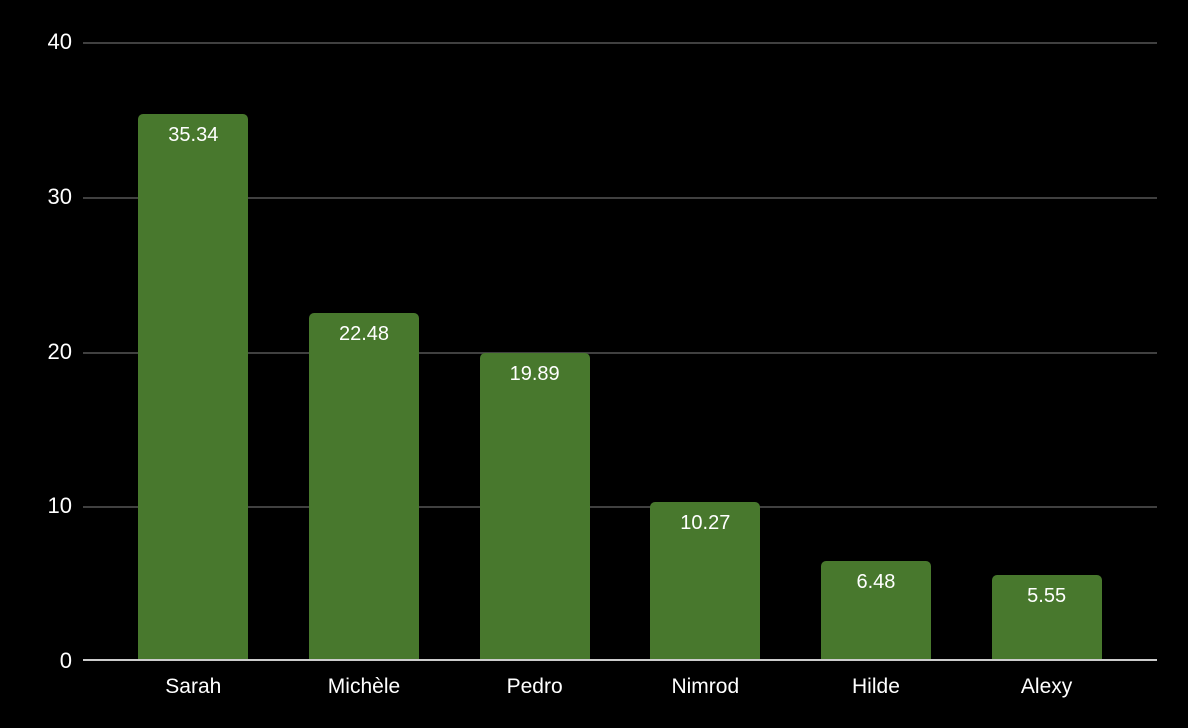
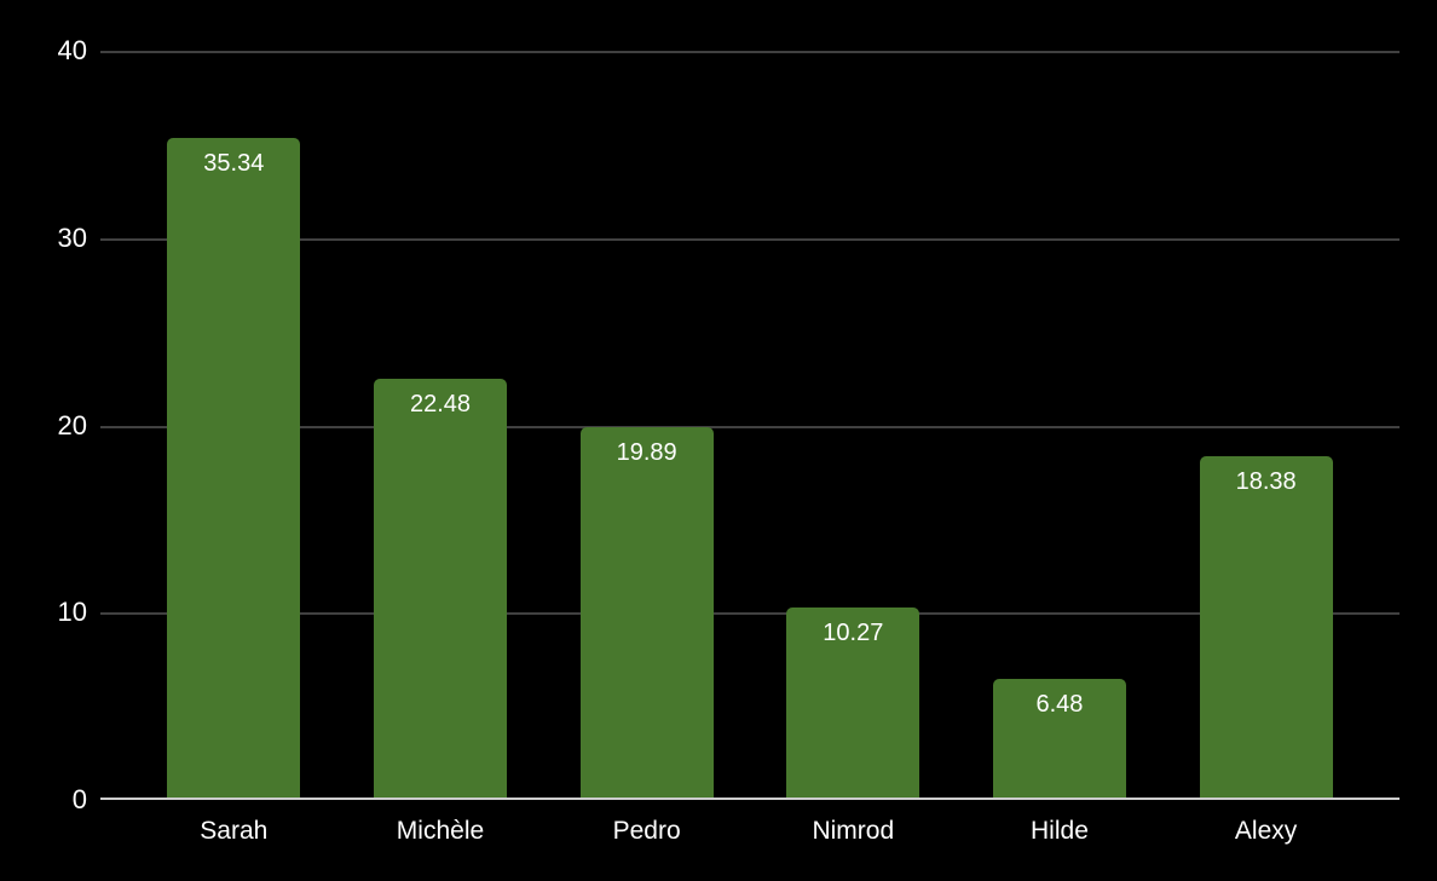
Alexy: 5.55 -> 18.38
